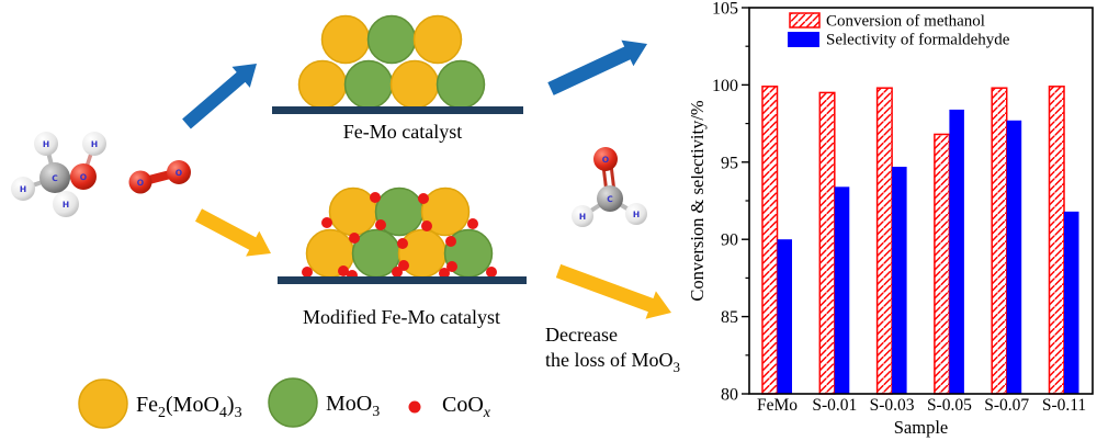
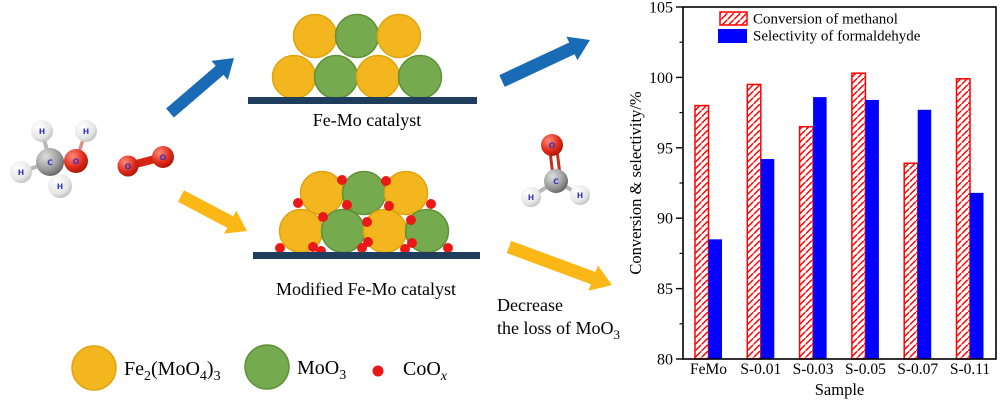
Conversion of methanol/FeMo: 99.9 -> 98.0
Selectivity of formaldehyde/FeMo: 90.0 -> 88.5
Selectivity of formaldehyde/S-0.01: 93.4 -> 94.2
Conversion of methanol/S-0.03: 99.8 -> 96.5
Selectivity of formaldehyde/S-0.03: 94.7 -> 98.6
Conversion of methanol/S-0.05: 96.8 -> 100.3
Conversion of methanol/S-0.07: 99.8 -> 93.9
